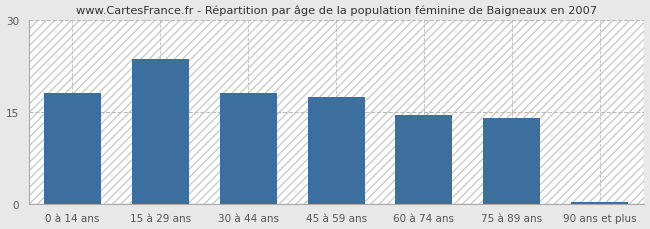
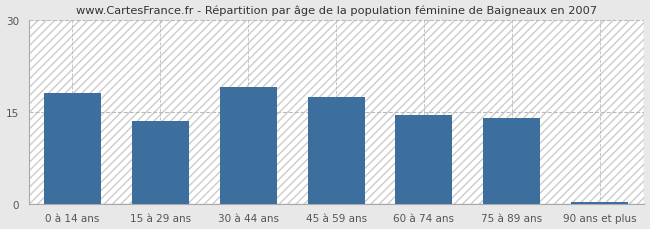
15 à 29 ans: 23.6 -> 13.5
30 à 44 ans: 18.0 -> 19.0
